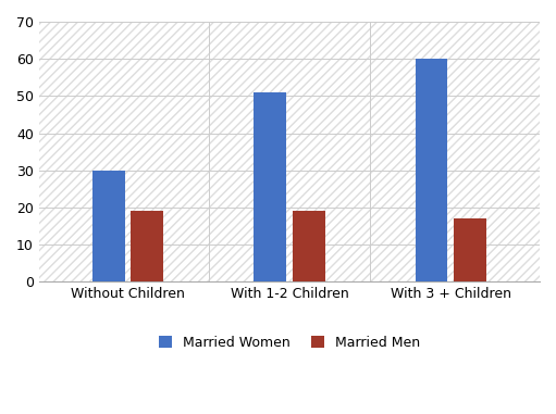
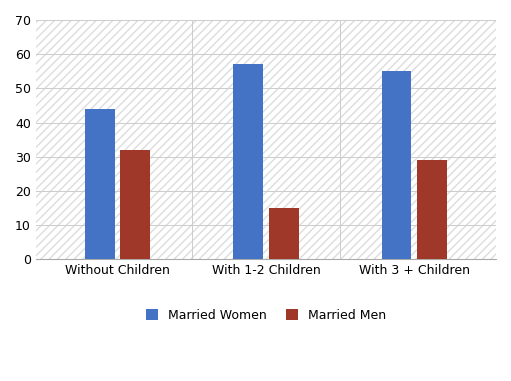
Married Women/Without Children: 30 -> 44
Married Men/Without Children: 19 -> 32
Married Women/With 1-2 Children: 51 -> 57
Married Men/With 1-2 Children: 19 -> 15
Married Women/With 3 + Children: 60 -> 55
Married Men/With 3 + Children: 17 -> 29
